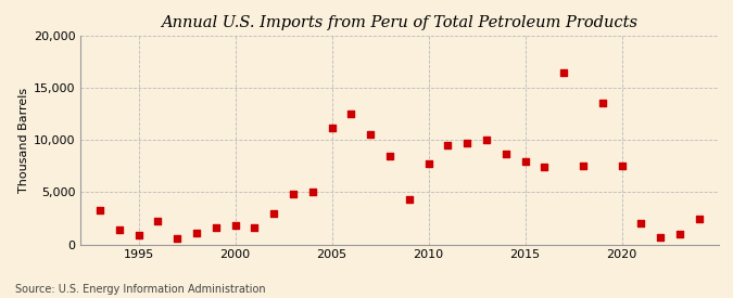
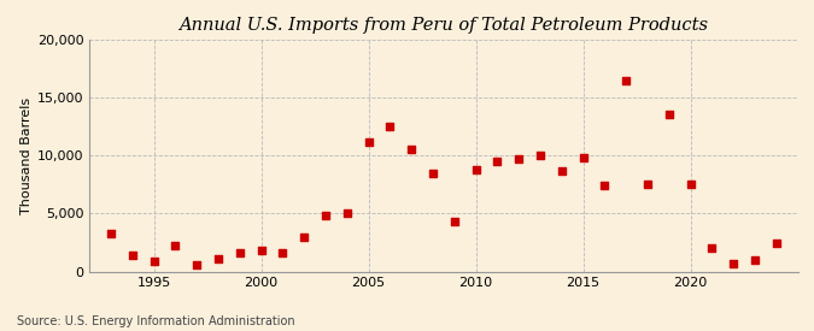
2010: 7,700 -> 8,800
2015: 8,000 -> 9,800
